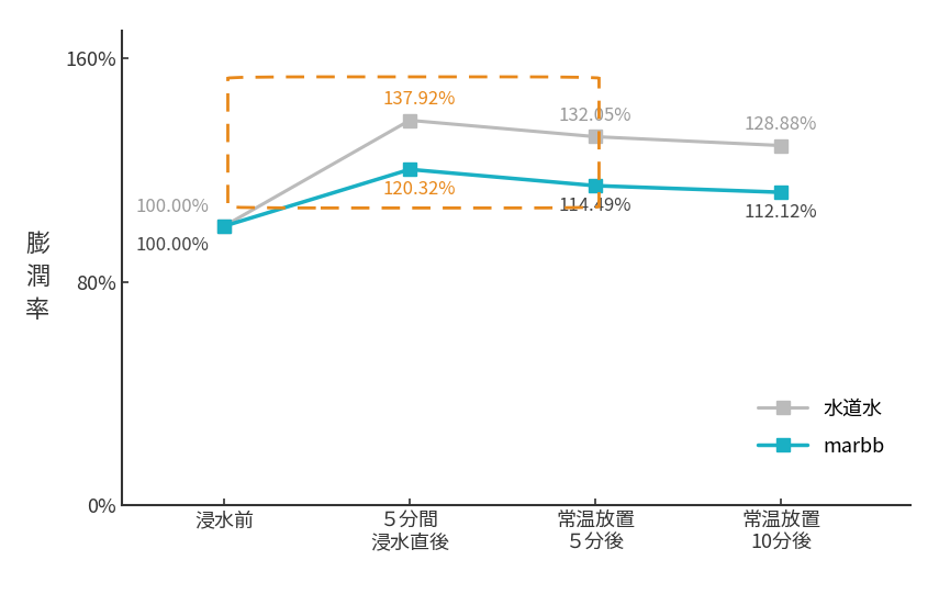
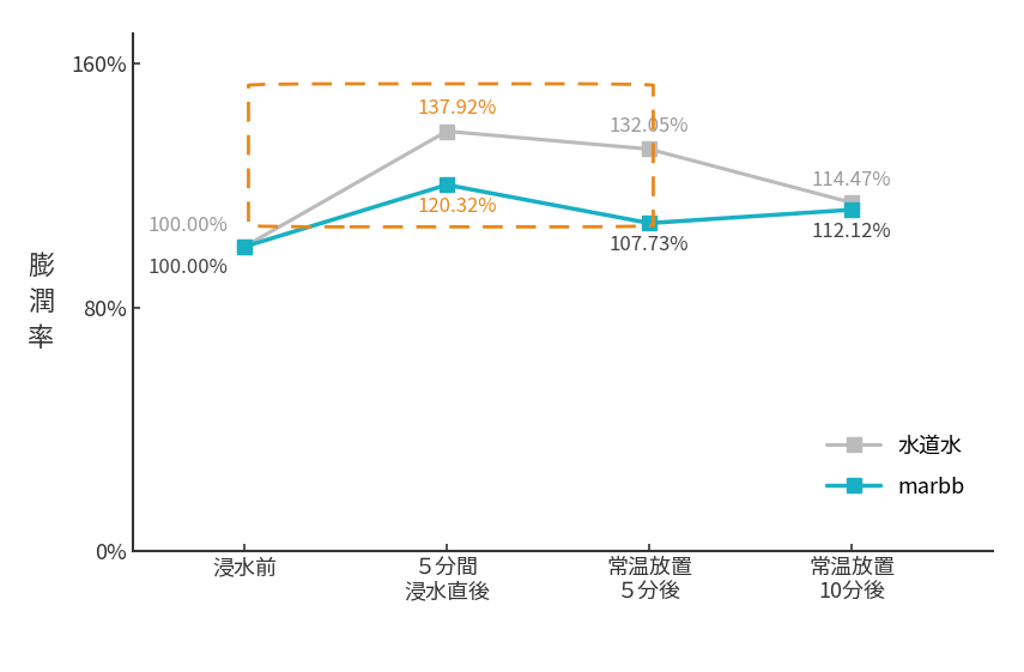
marbb/常温放置 ５分後: 114.49% -> 107.73%
水道水/常温放置 10分後: 128.88% -> 114.47%
